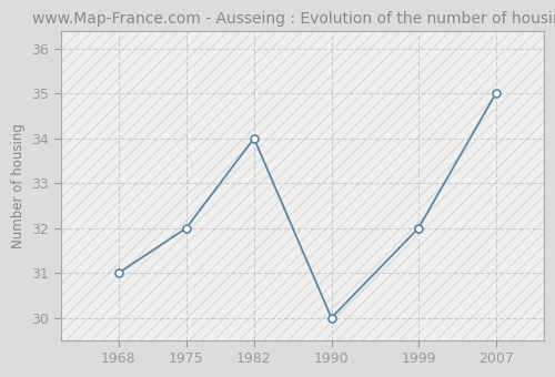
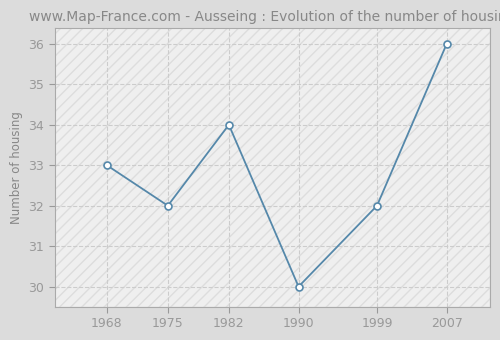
1968: 31 -> 33
2007: 35 -> 36
